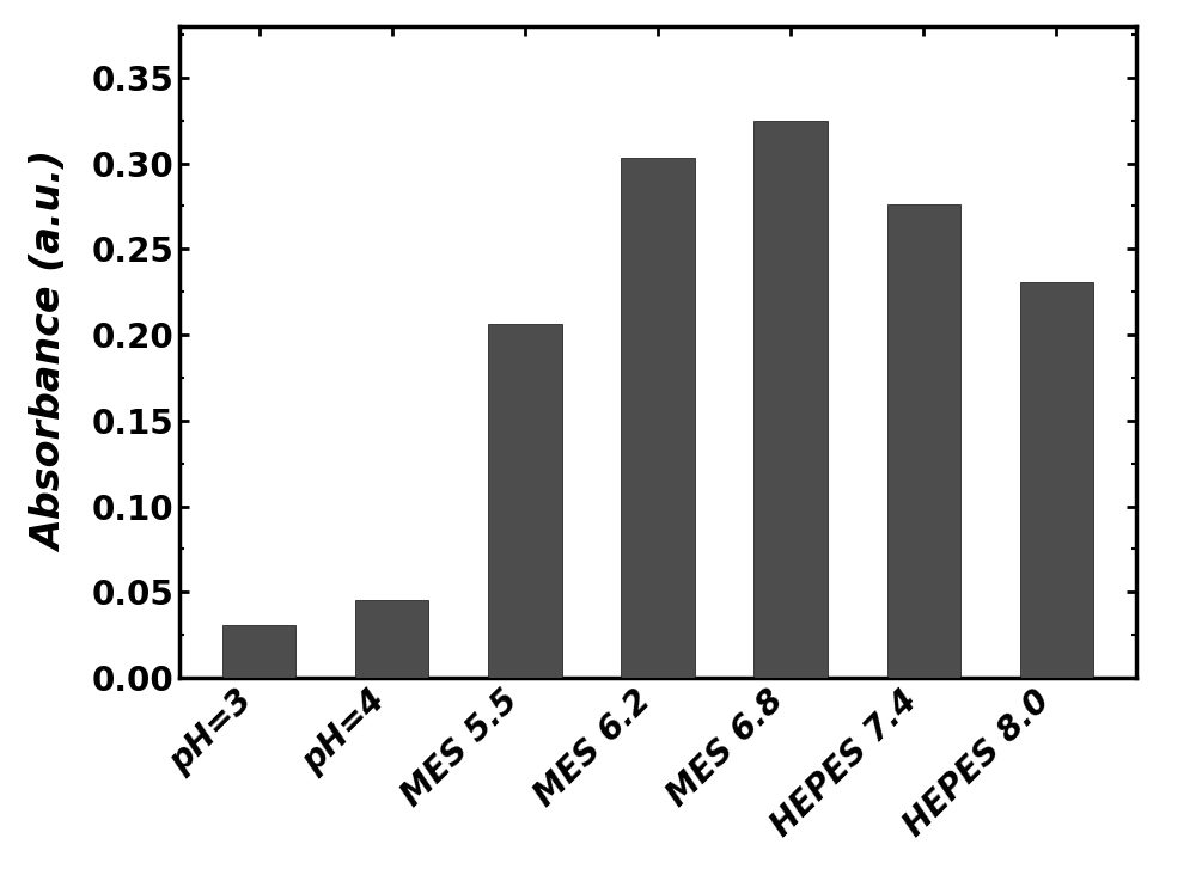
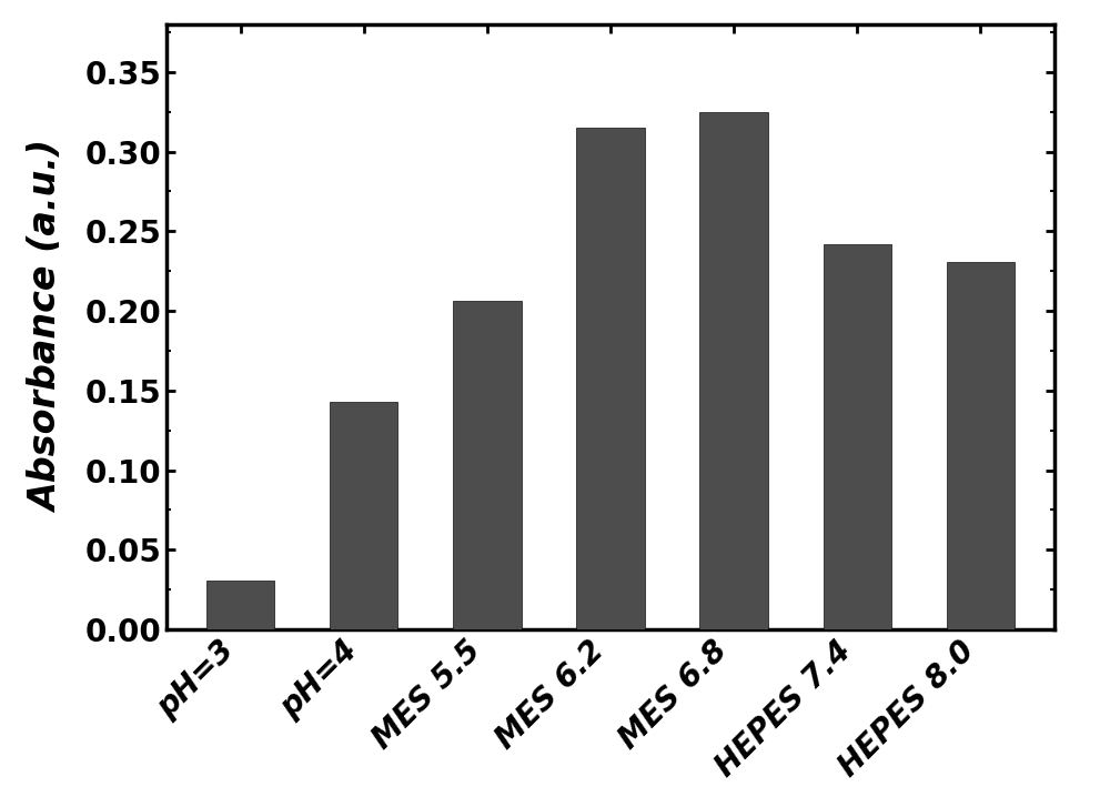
pH=4: 0.045 -> 0.143
MES 6.2: 0.303 -> 0.315
HEPES 7.4: 0.276 -> 0.242
